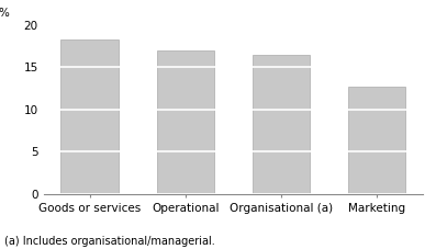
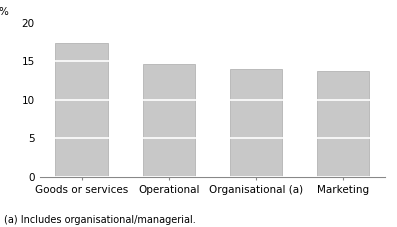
Goods or services: 18.3 -> 17.4
Operational: 17.0 -> 14.6
Organisational (a): 16.4 -> 14.0
Marketing: 12.7 -> 13.8
